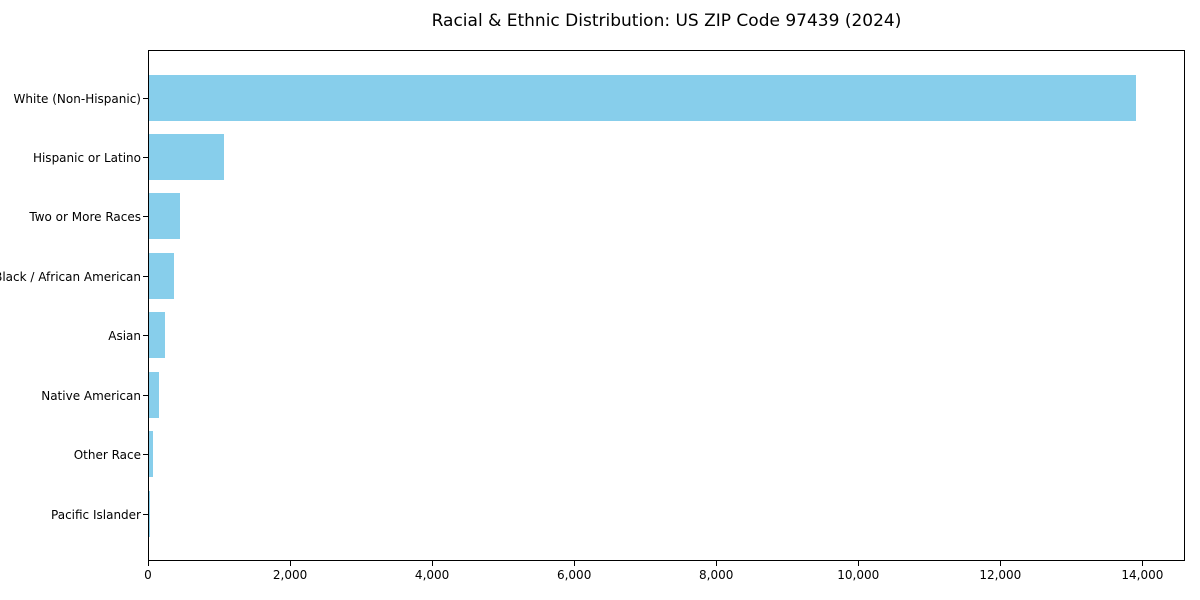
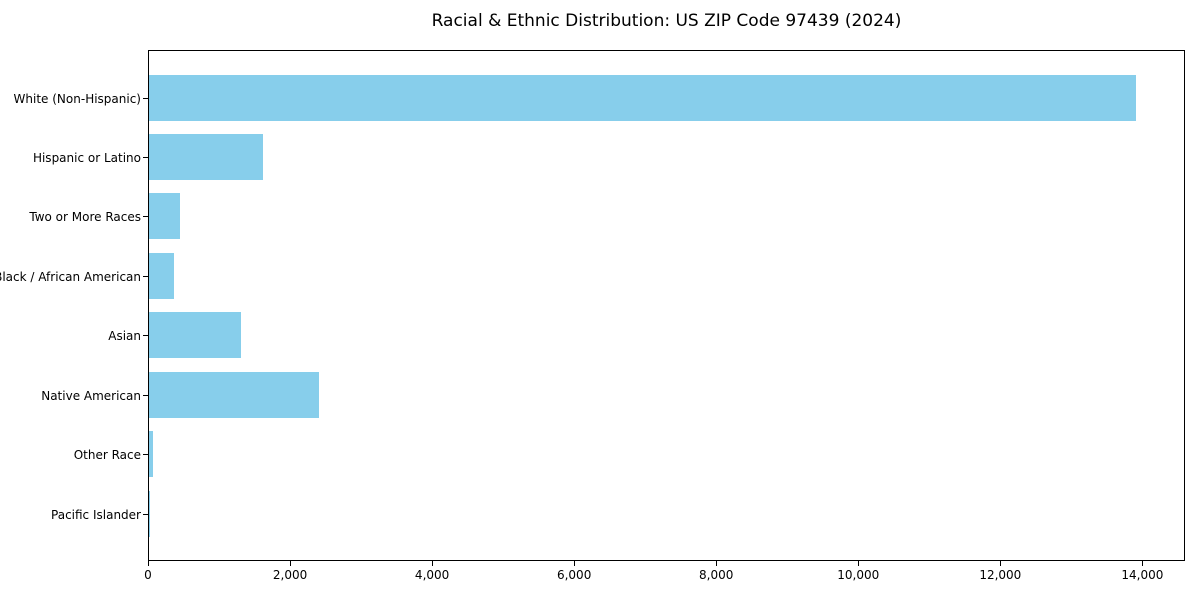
Hispanic or Latino: 1000 -> 1600
Asian: 200 -> 1300
Native American: 100 -> 2400
